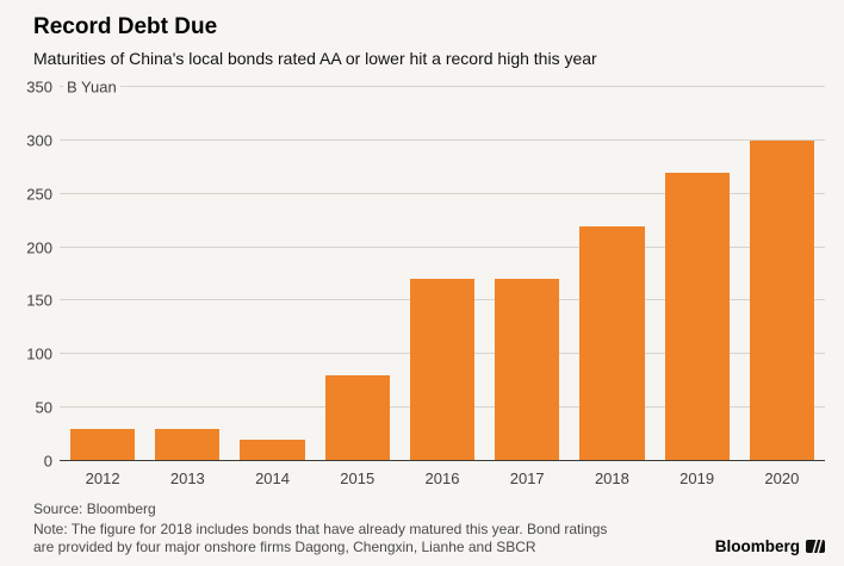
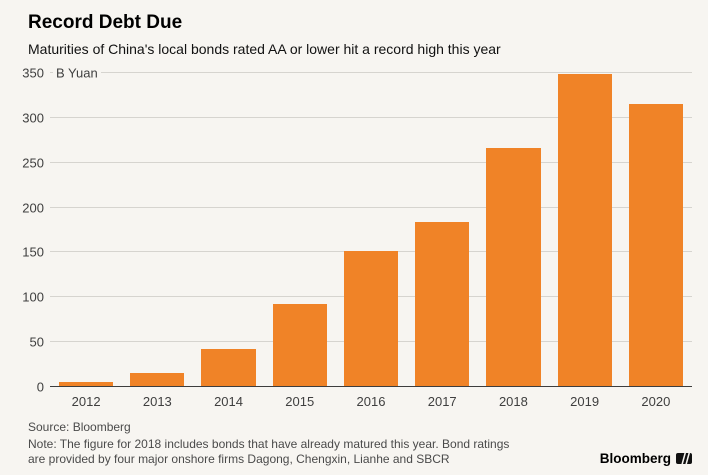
2012: 30 -> 10
2013: 30 -> 20
2014: 20 -> 40
2015: 80 -> 90
2016: 170 -> 150
2017: 170 -> 180
2018: 220 -> 270
2019: 270 -> 350
2020: 300 -> 320
